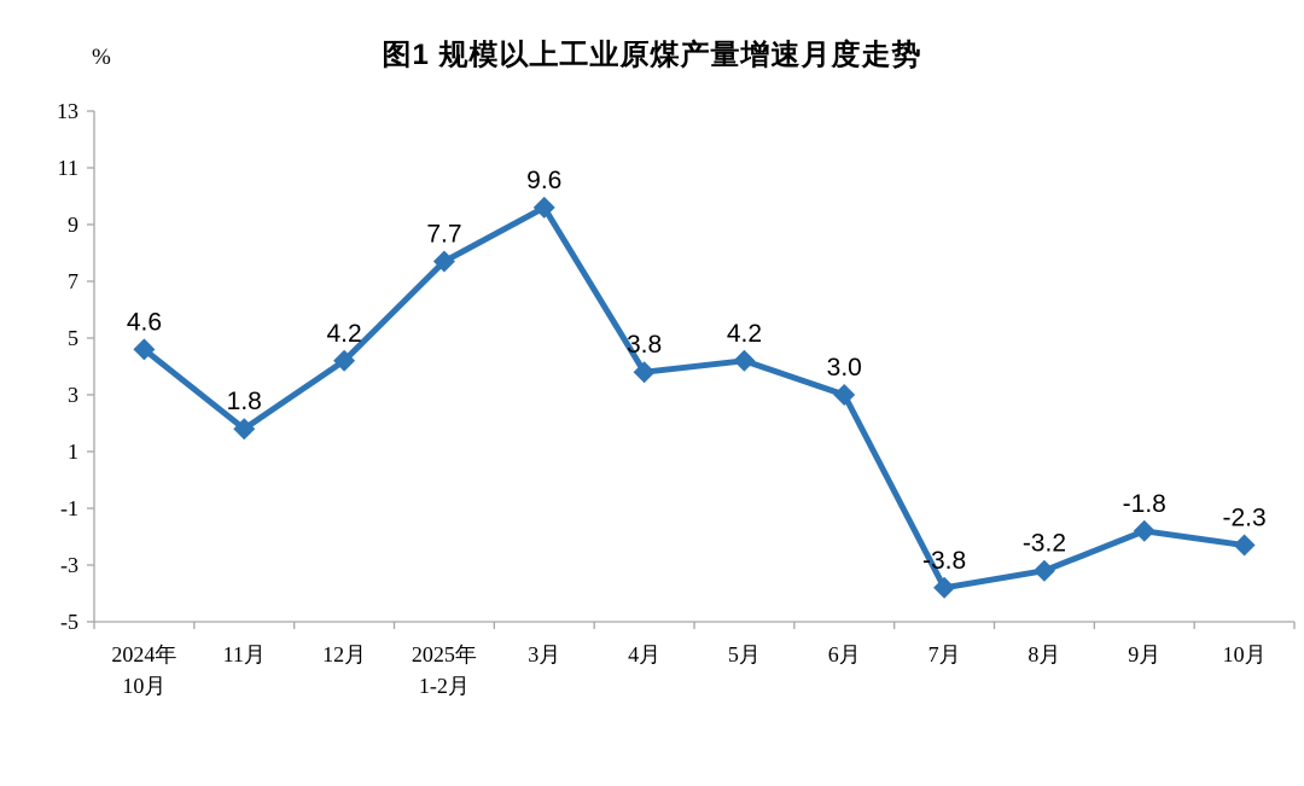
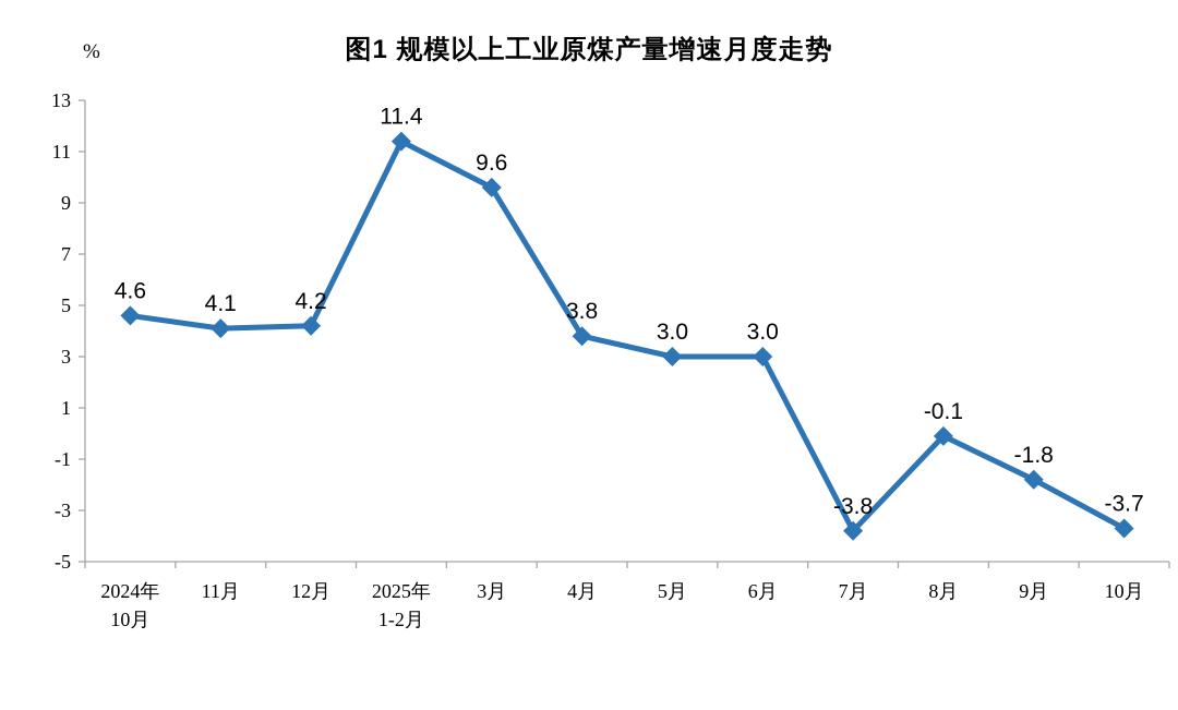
11月: 1.8 -> 4.1
2025年 1-2月: 7.7 -> 11.4
5月: 4.2 -> 3.0
8月: -3.2 -> -0.1
10月: -2.3 -> -3.7
